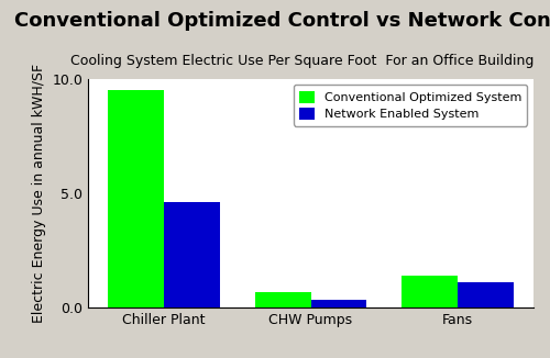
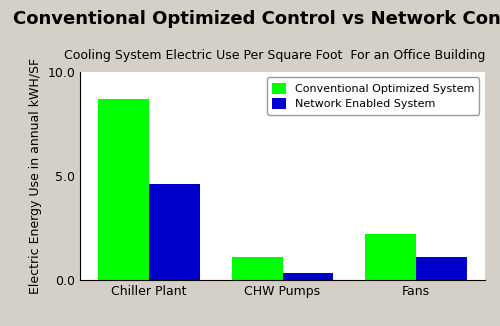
Conventional Optimized System/Chiller Plant: 9.5 -> 8.7
Conventional Optimized System/CHW Pumps: 0.7 -> 1.1
Conventional Optimized System/Fans: 1.4 -> 2.2
